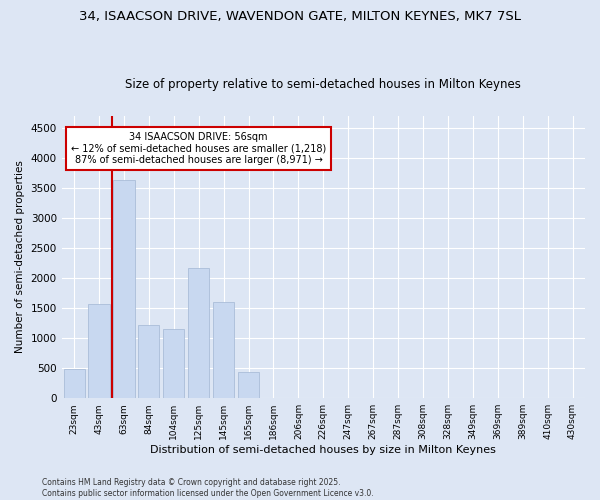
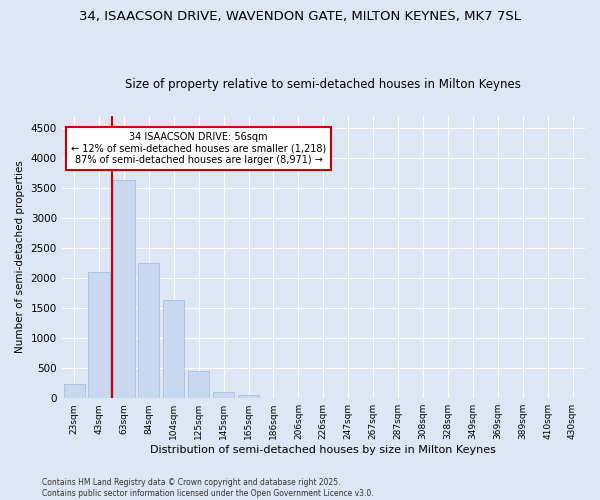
23sqm: 480 -> 240
43sqm: 1560 -> 2100
84sqm: 1220 -> 2250
104sqm: 1160 -> 1630
125sqm: 2160 -> 450
145sqm: 1600 -> 100
165sqm: 440 -> 60
